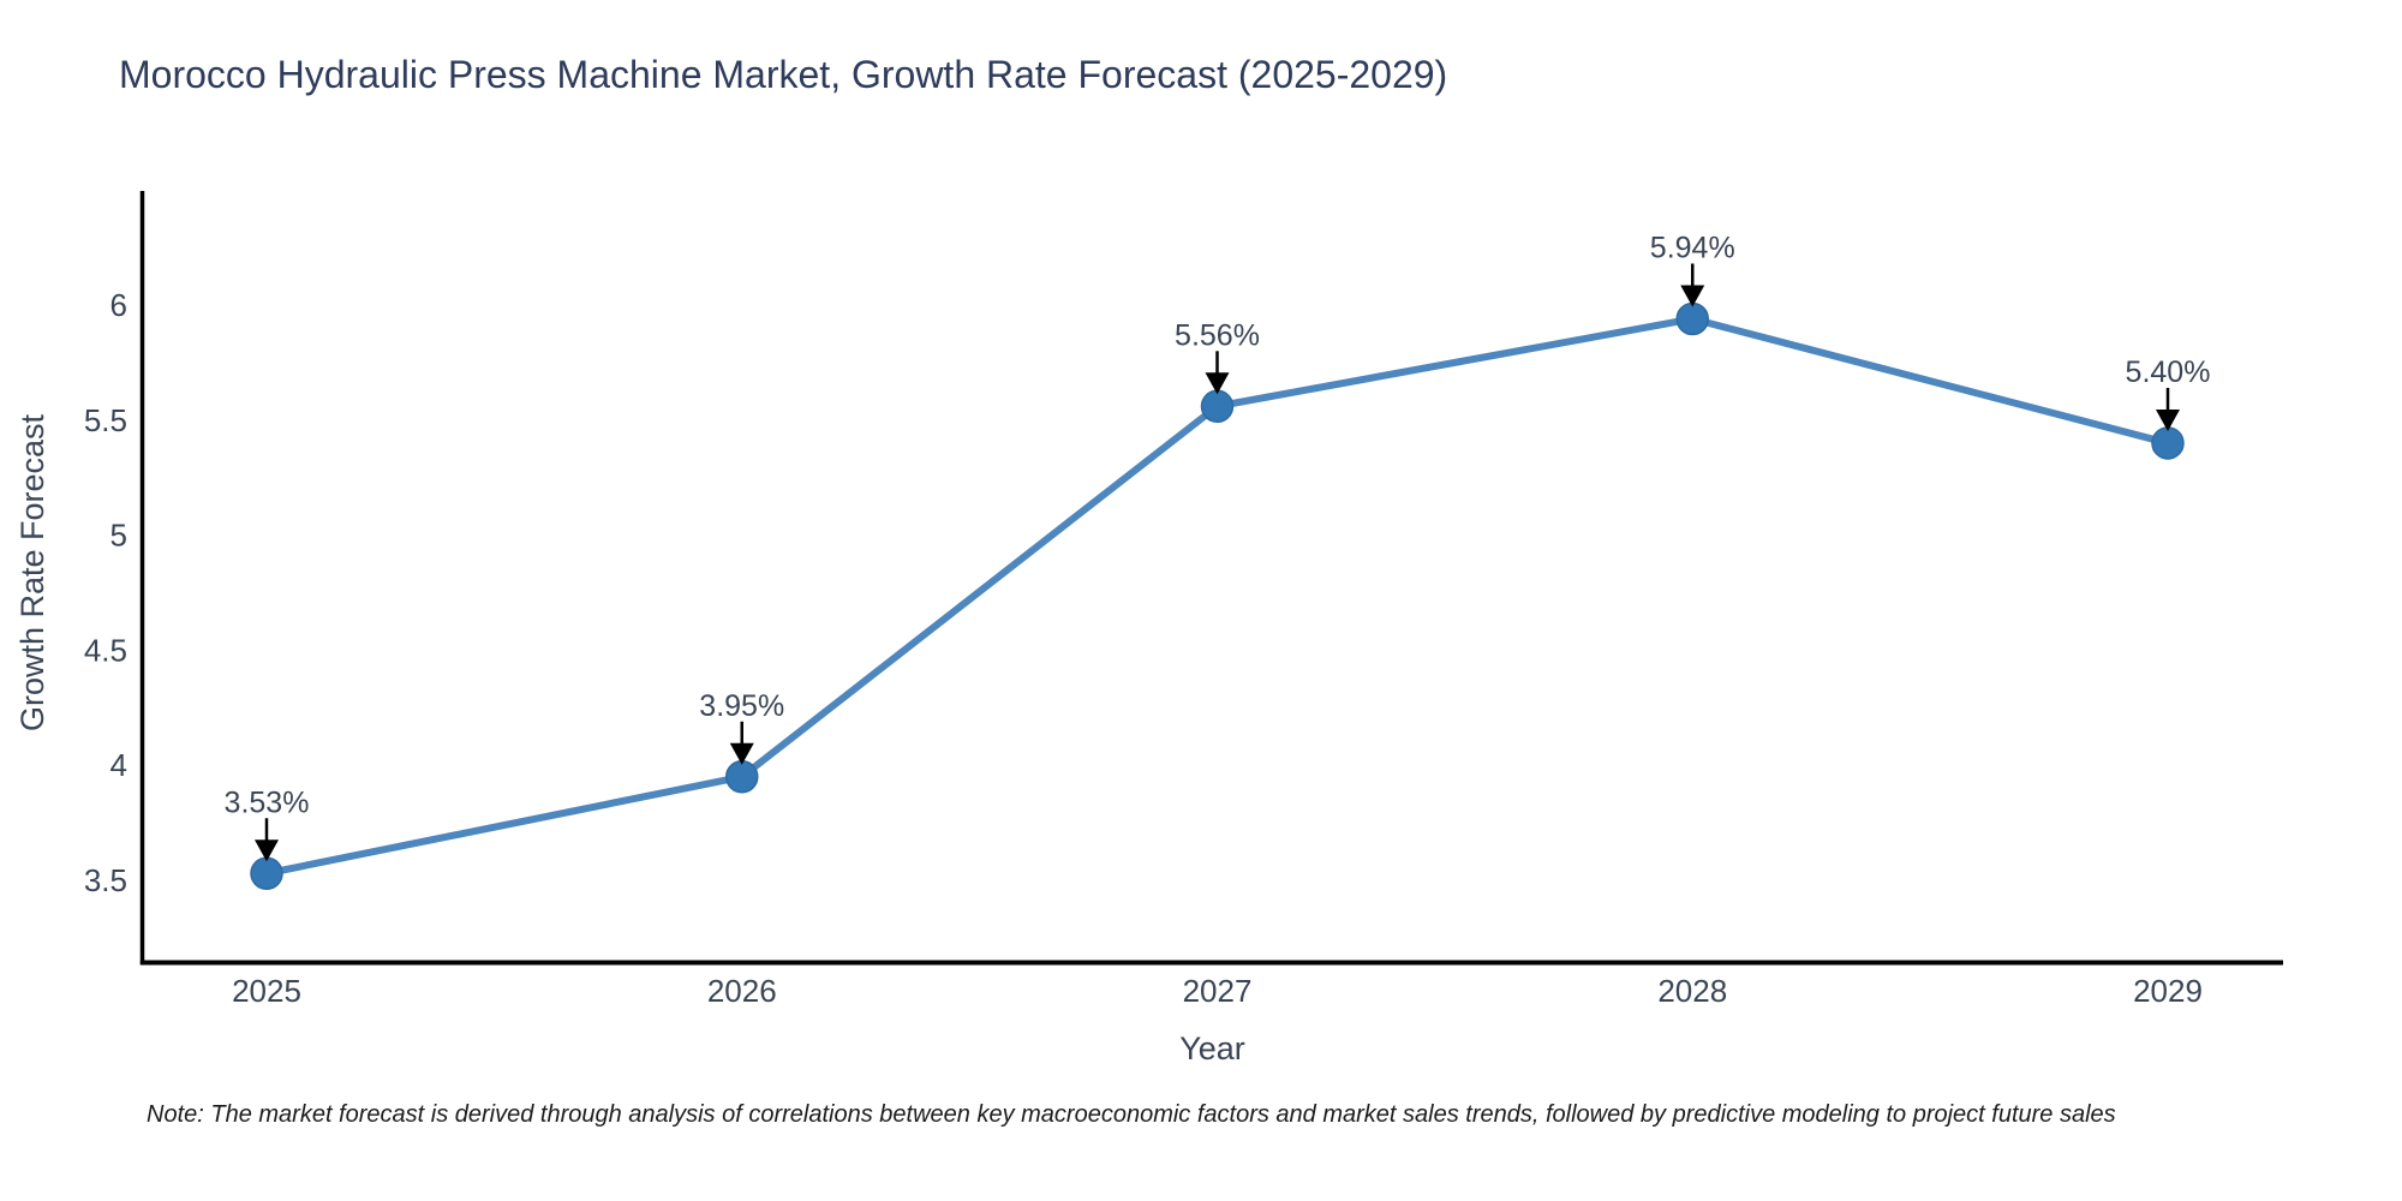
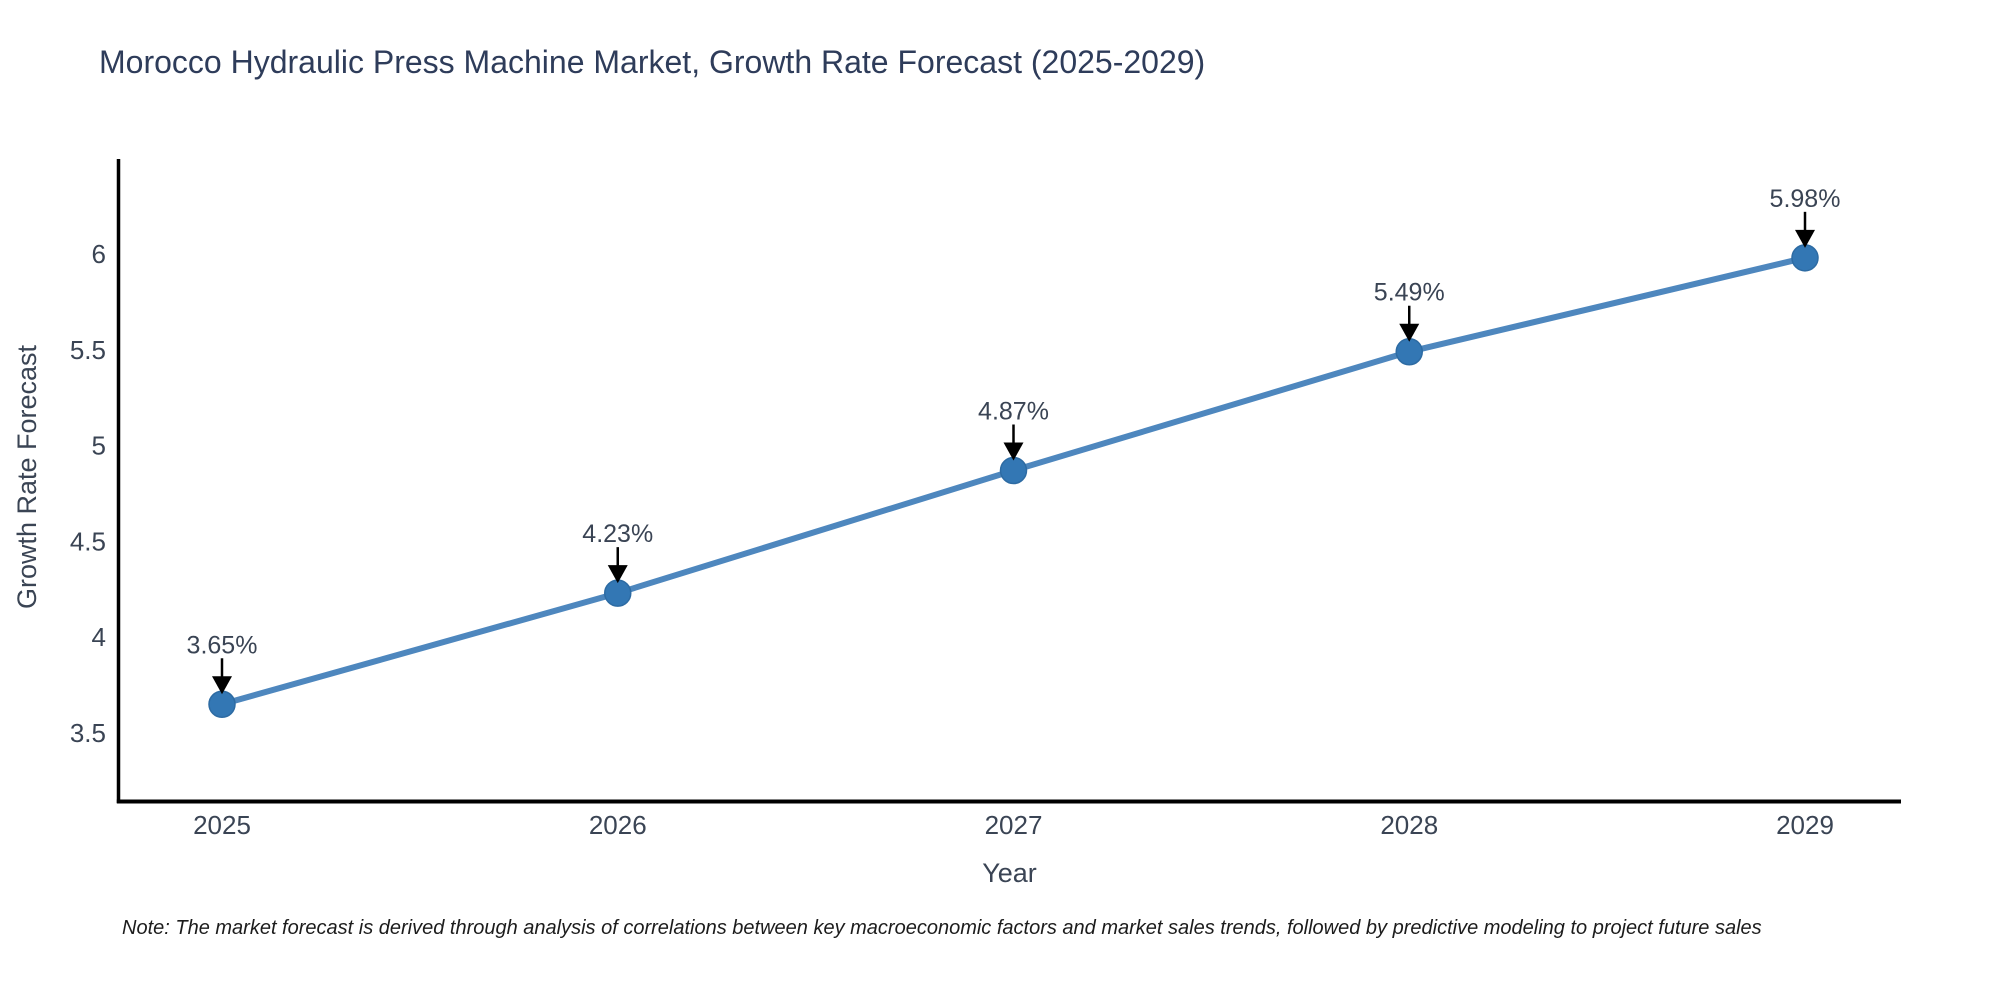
2025: 3.53% -> 3.65%
2026: 3.95% -> 4.23%
2027: 5.56% -> 4.87%
2028: 5.94% -> 5.49%
2029: 5.40% -> 5.98%
